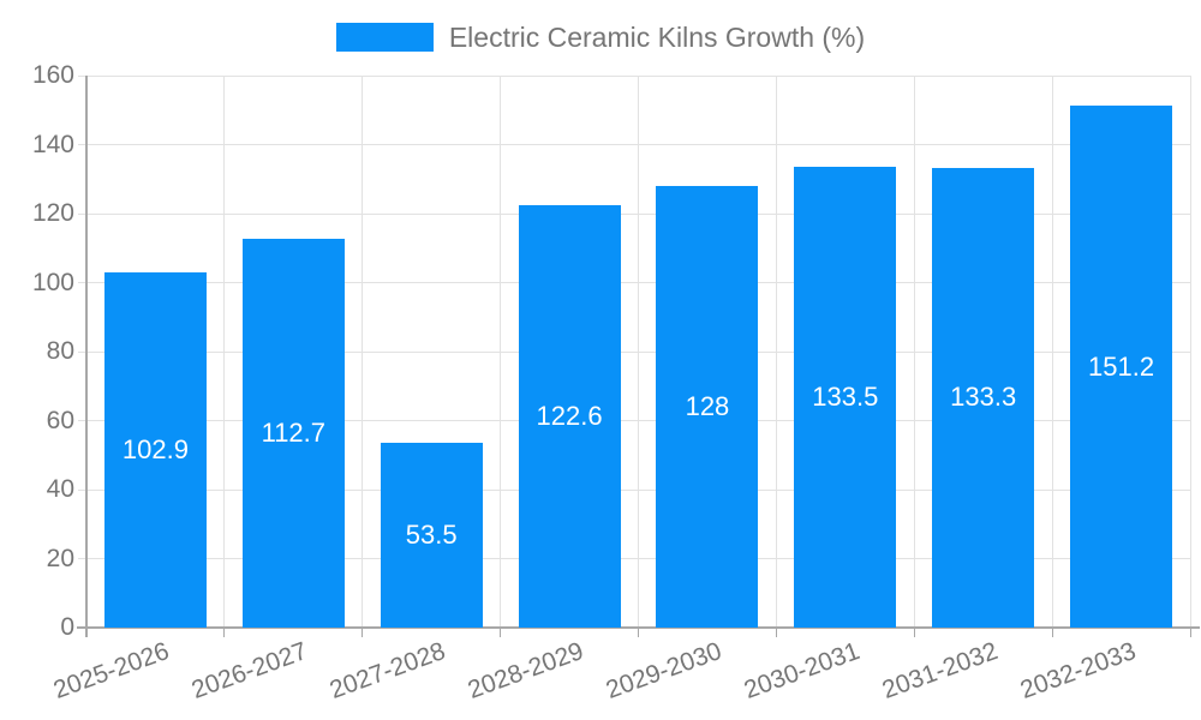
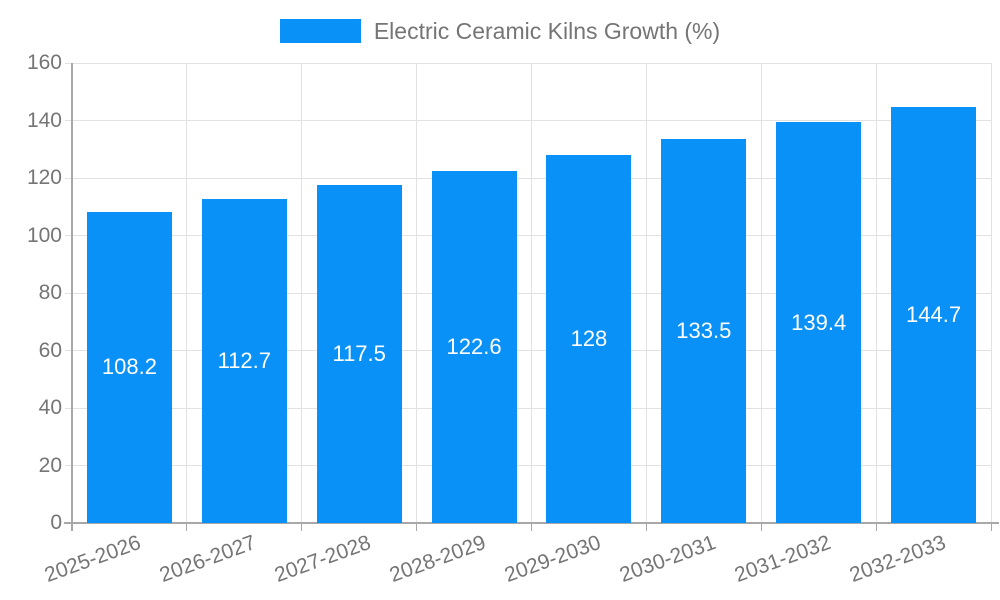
2025-2026: 102.9 -> 108.2
2027-2028: 53.5 -> 117.5
2031-2032: 133.3 -> 139.4
2032-2033: 151.2 -> 144.7
